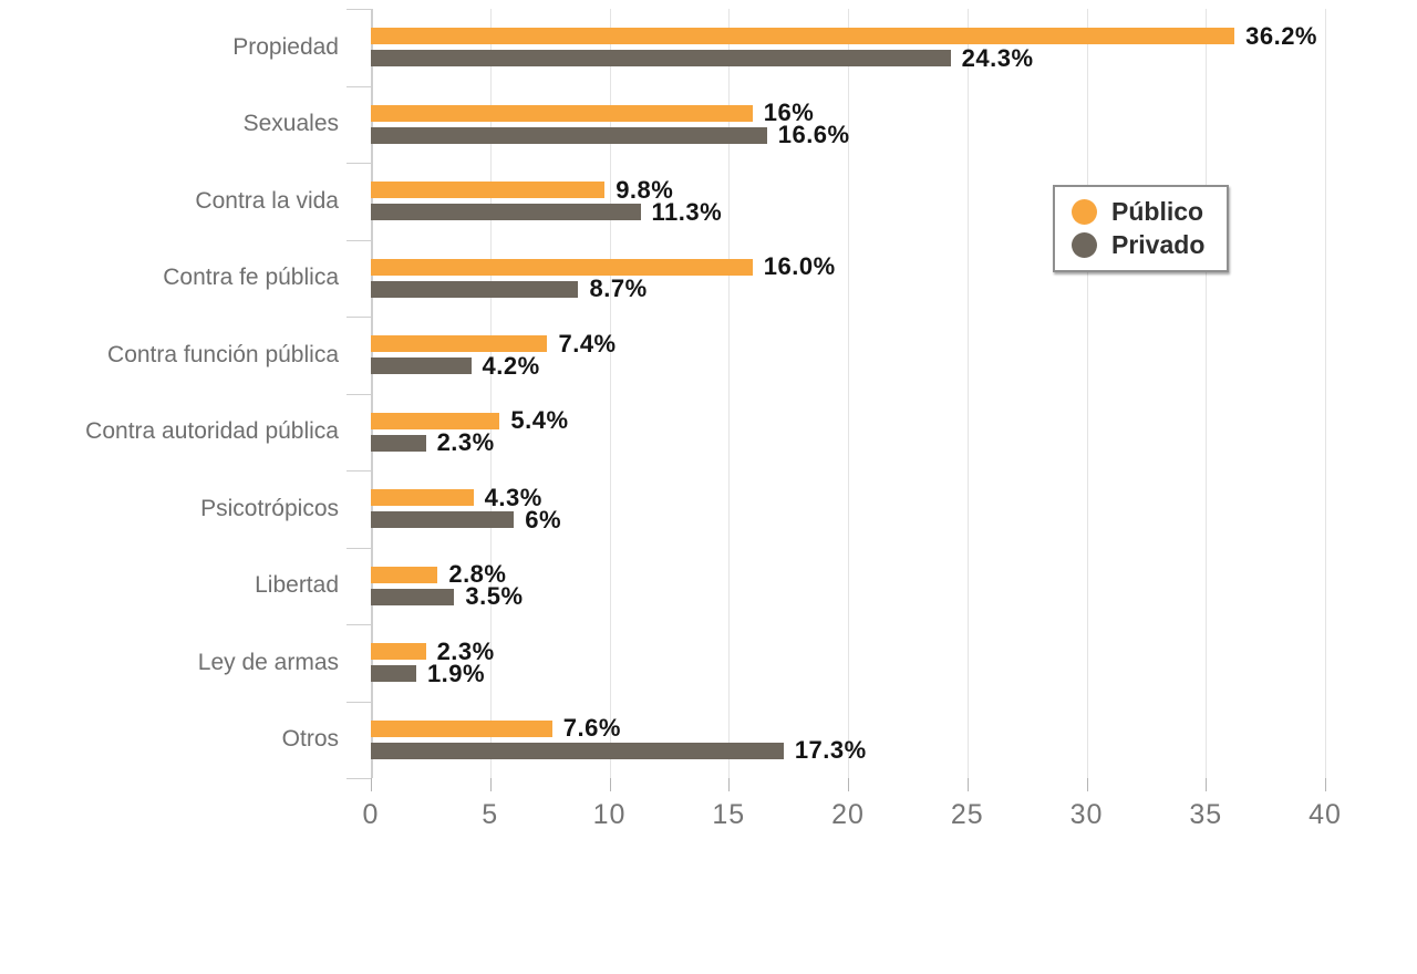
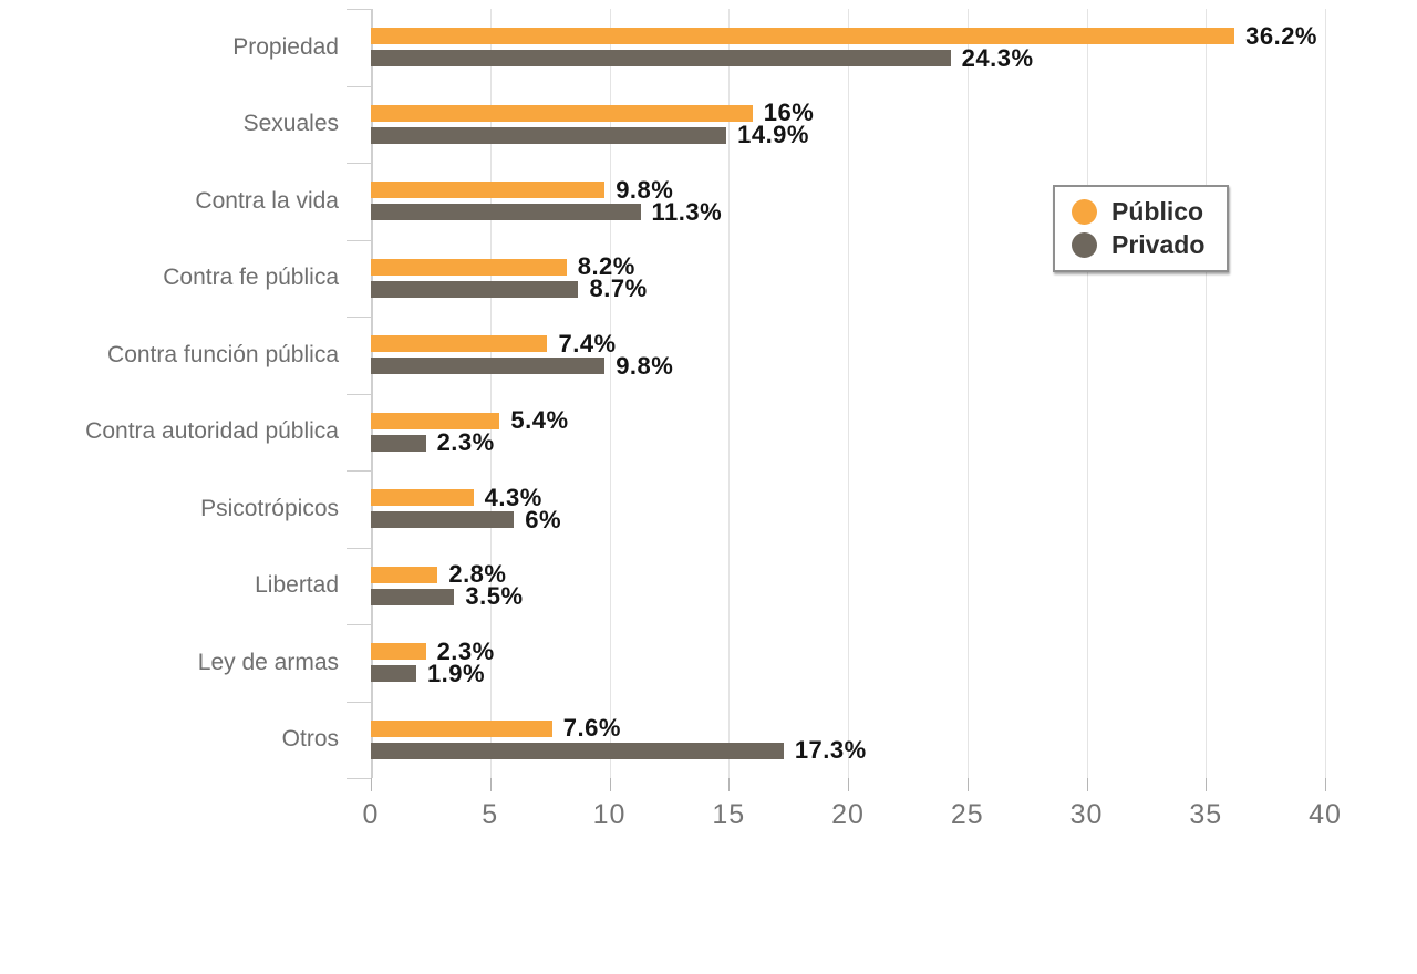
Privado/Sexuales: 16.6% -> 14.9%
Público/Contra fe pública: 16.0% -> 8.2%
Privado/Contra función pública: 4.2% -> 9.8%
